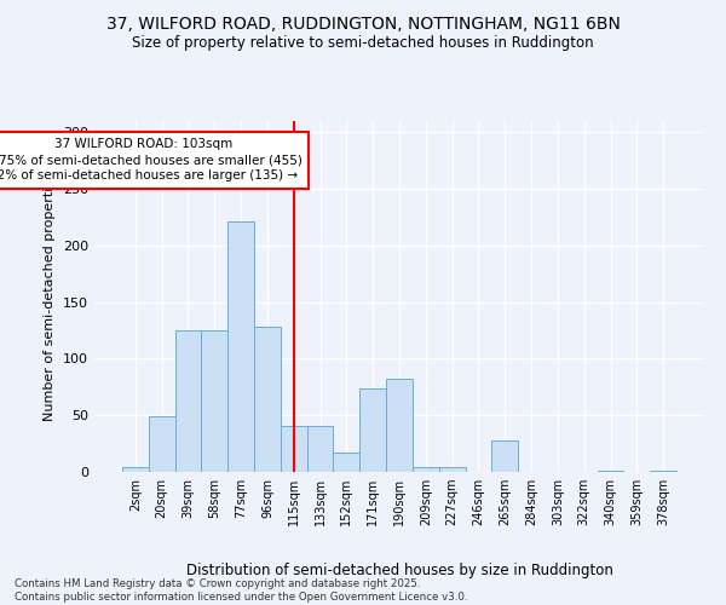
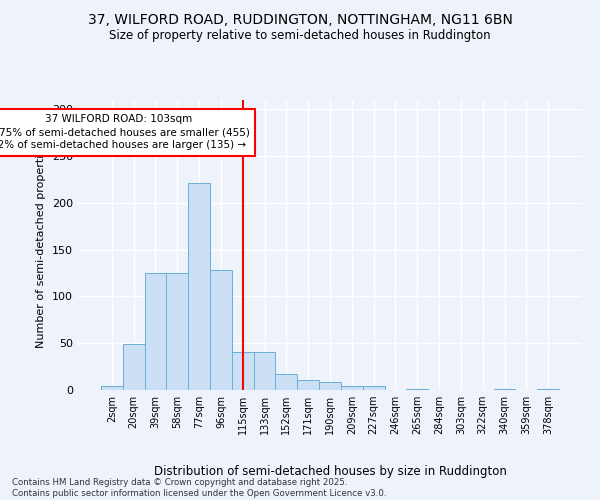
171sqm: 74 -> 11
190sqm: 82 -> 9
265sqm: 28 -> 1
